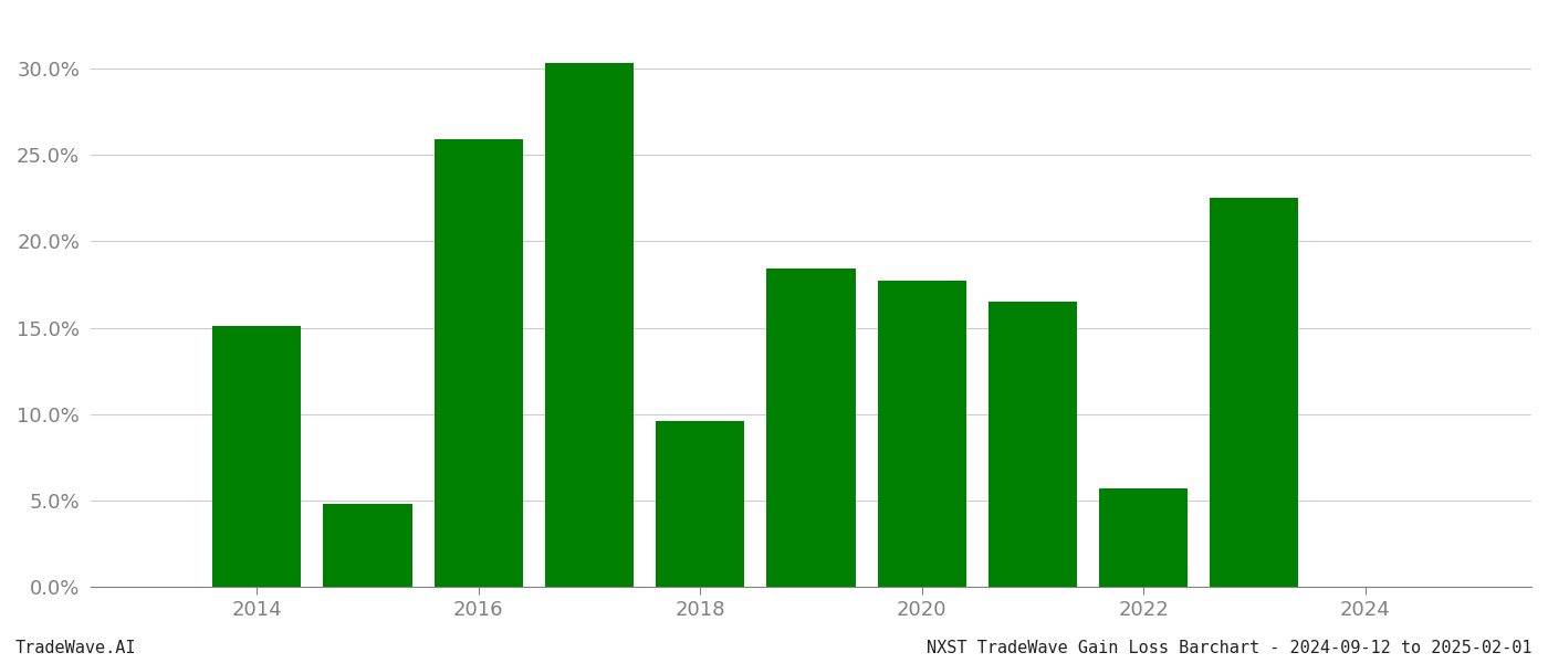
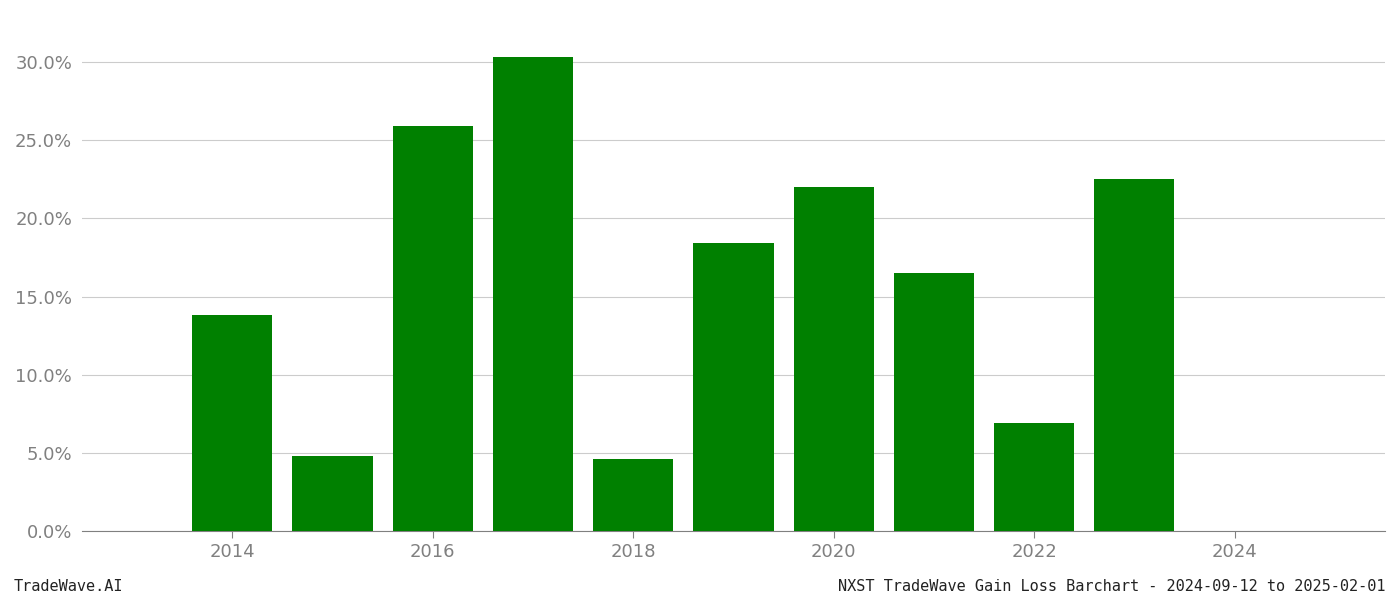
2014: 15.1% -> 13.8%
2018: 9.6% -> 4.6%
2020: 17.7% -> 22.0%
2022: 5.7% -> 6.9%
